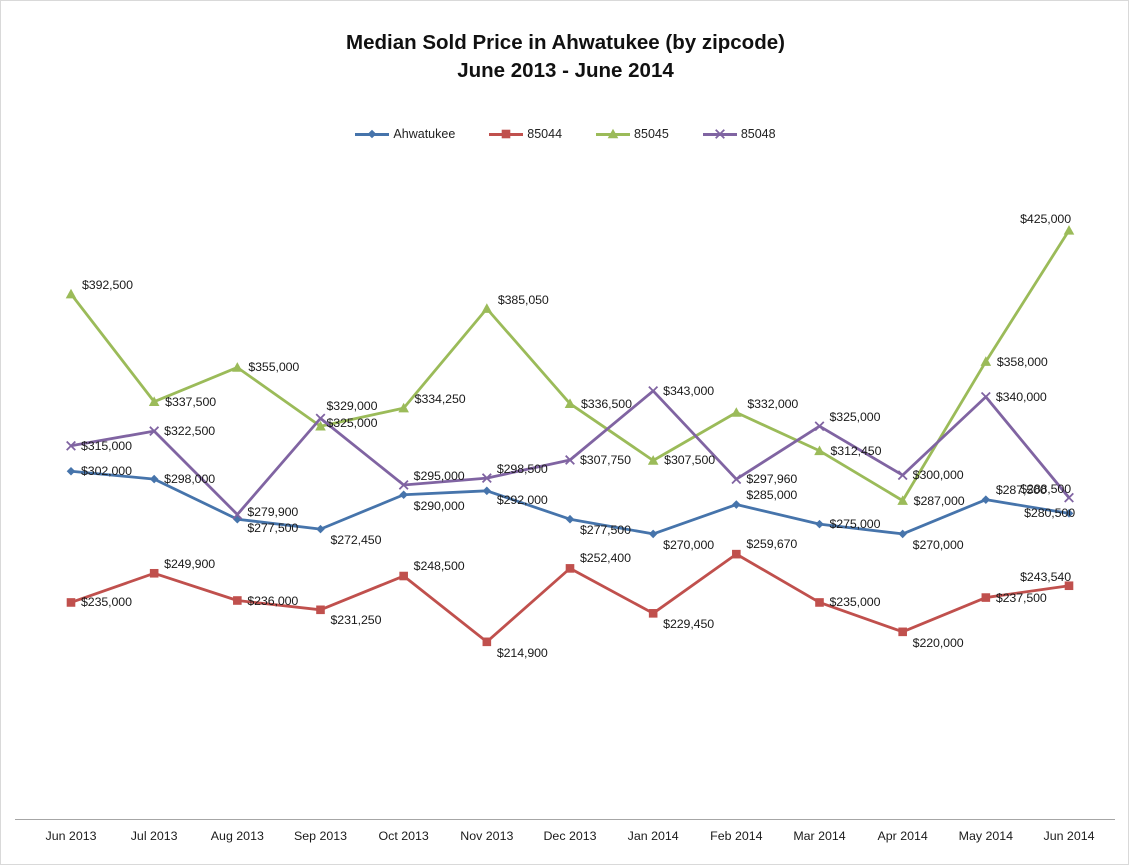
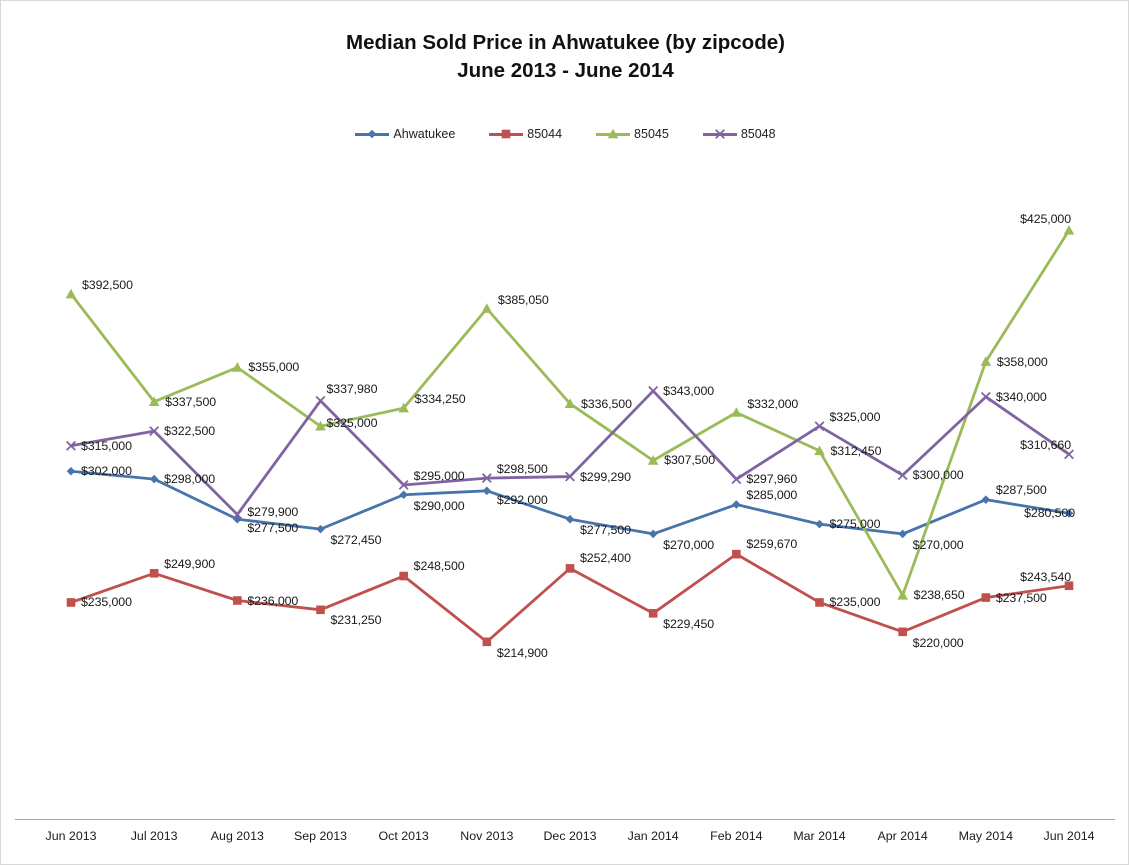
85048/Sep 2013: $329,000 -> $337,980
85048/Dec 2013: $307,750 -> $299,290
85045/Apr 2014: $287,000 -> $238,650
85048/Jun 2014: $288,500 -> $310,660
